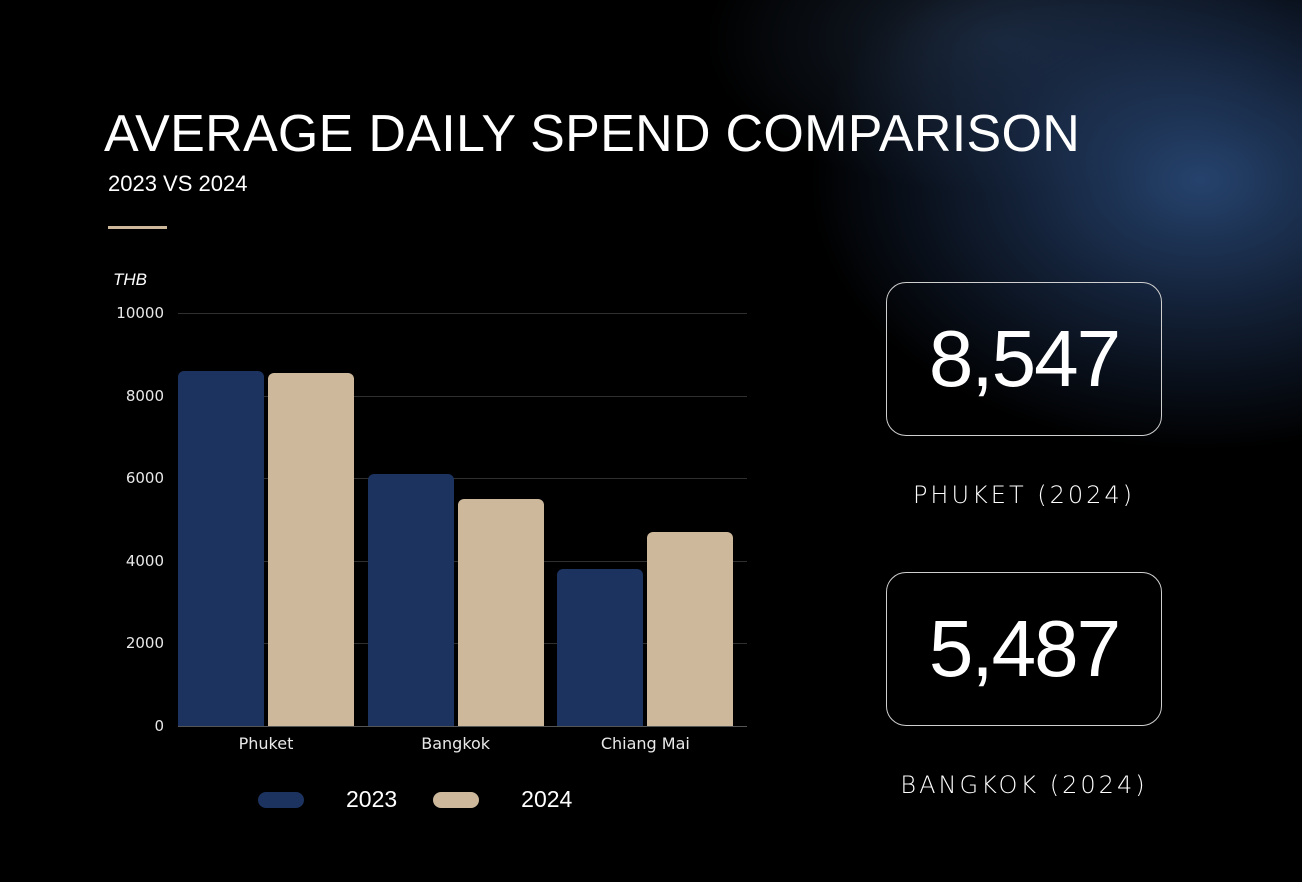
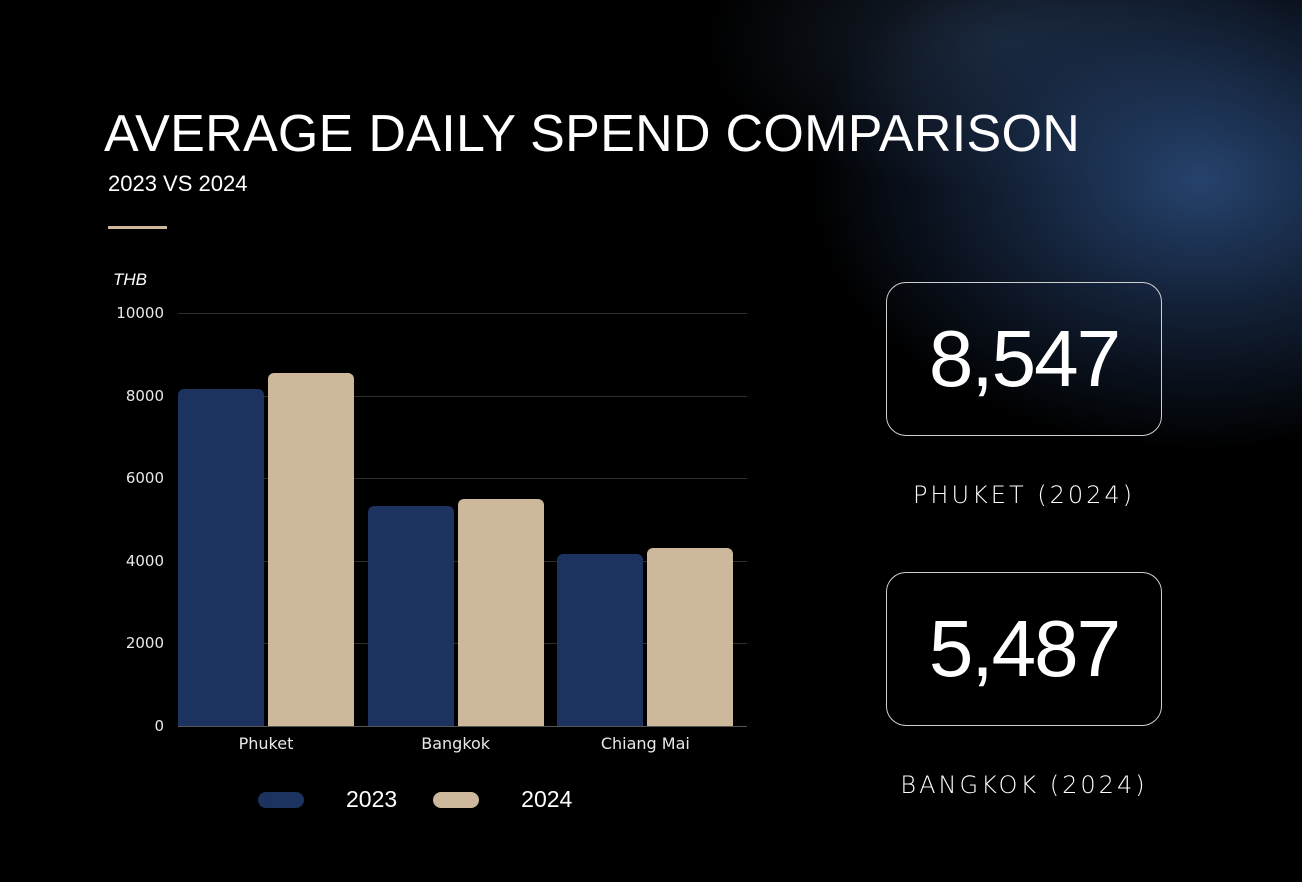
2023/Phuket: 8600 -> 8200
2023/Bangkok: 6100 -> 5300
2023/Chiang Mai: 3800 -> 4200
2024/Chiang Mai: 4700 -> 4300
